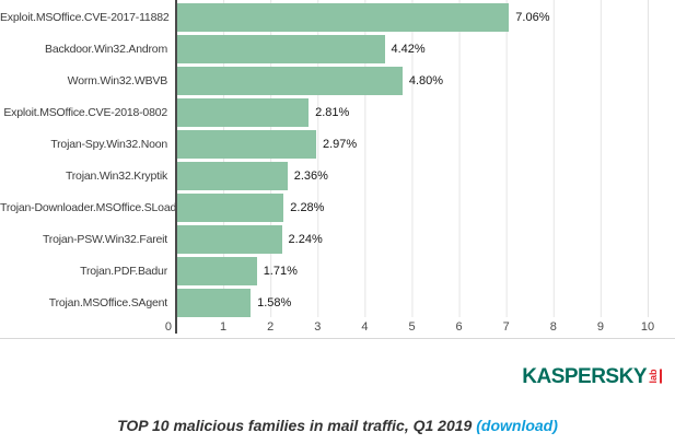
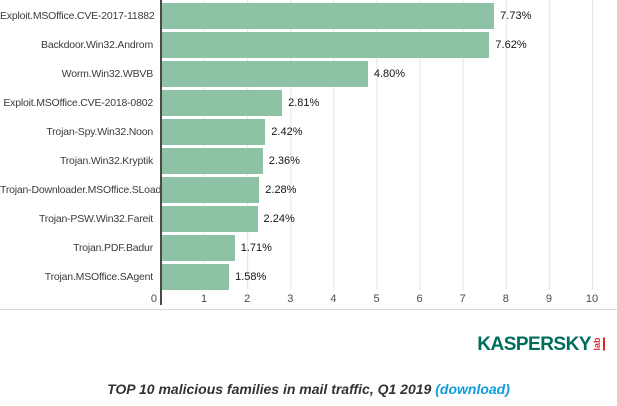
Exploit.MSOffice.CVE-2017-11882: 7.06% -> 7.73%
Backdoor.Win32.Androm: 4.42% -> 7.62%
Trojan-Spy.Win32.Noon: 2.97% -> 2.42%
